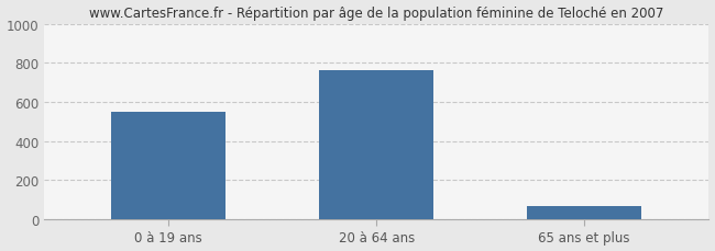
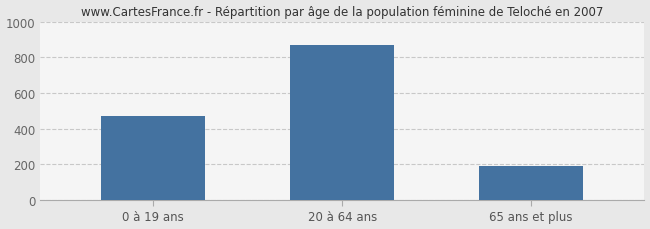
0 à 19 ans: 550 -> 470
20 à 64 ans: 760 -> 870
65 ans et plus: 70 -> 190
